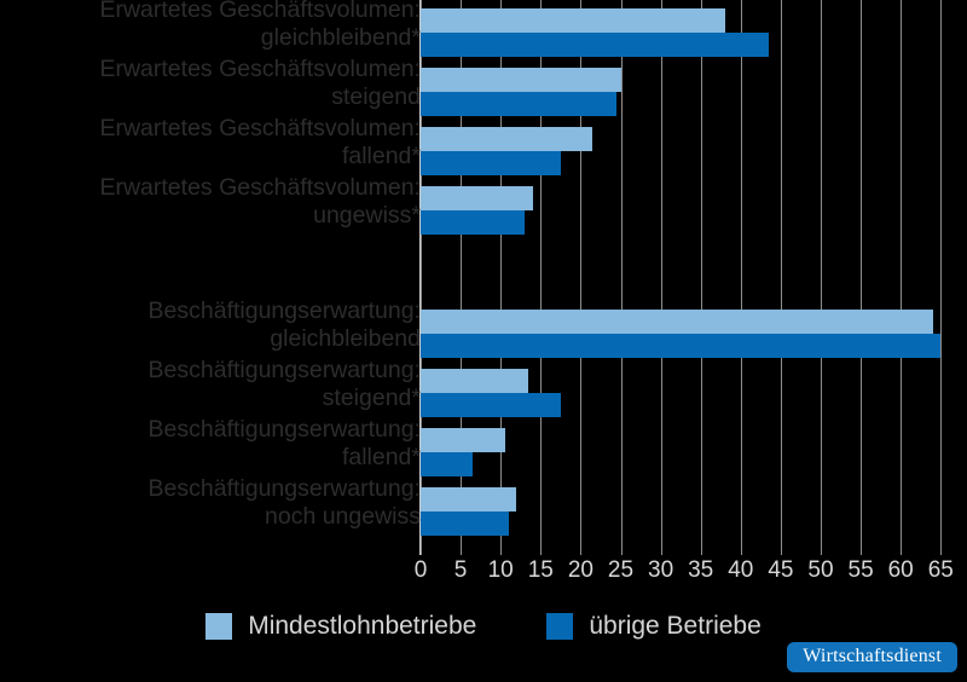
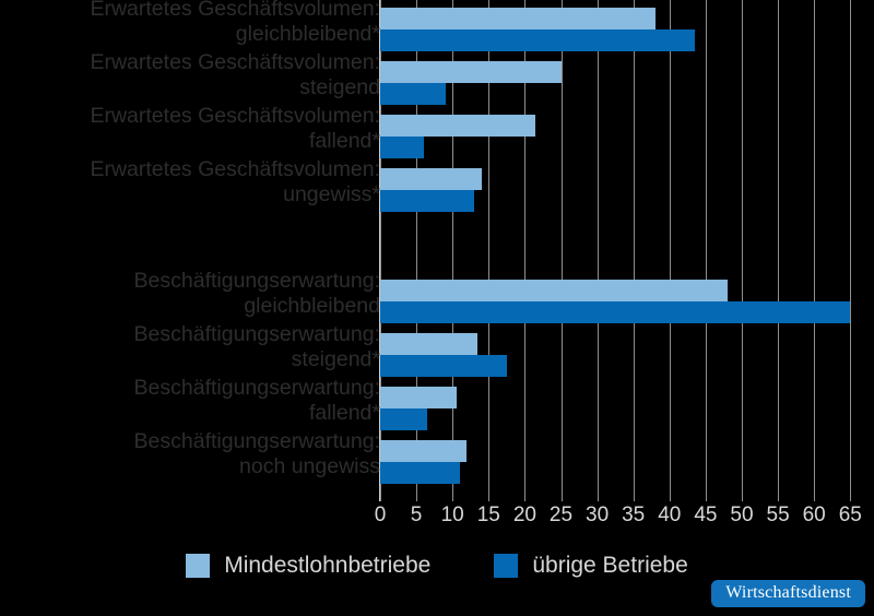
übrige Betriebe/Erwartetes Geschäftsvolumen: steigend: 24 -> 9
übrige Betriebe/Erwartetes Geschäftsvolumen: fallend*: 18 -> 6
Mindestlohnbetriebe/Beschäftigungserwartung: gleichbleibend: 64 -> 48
